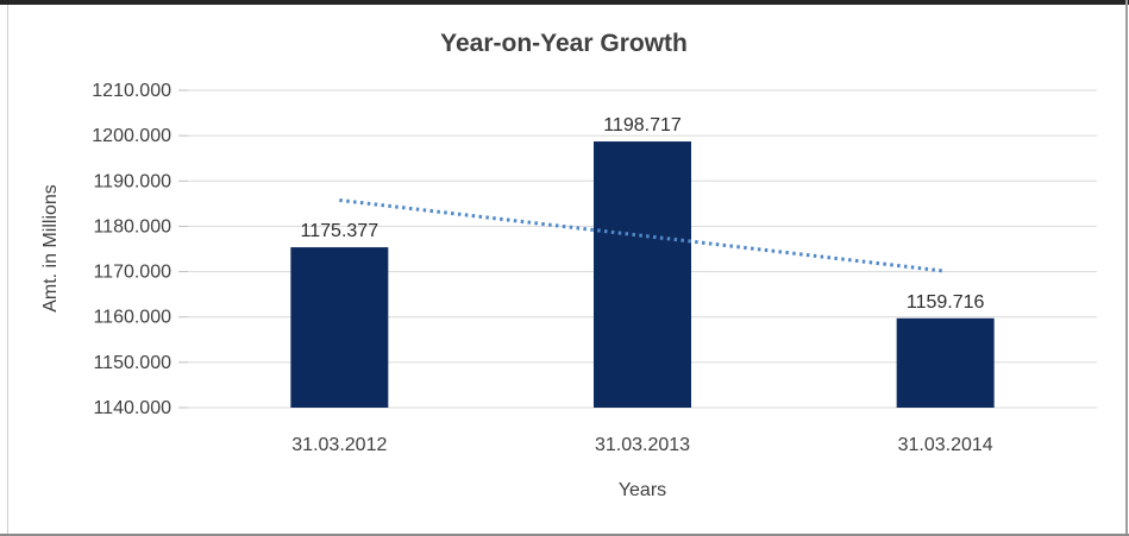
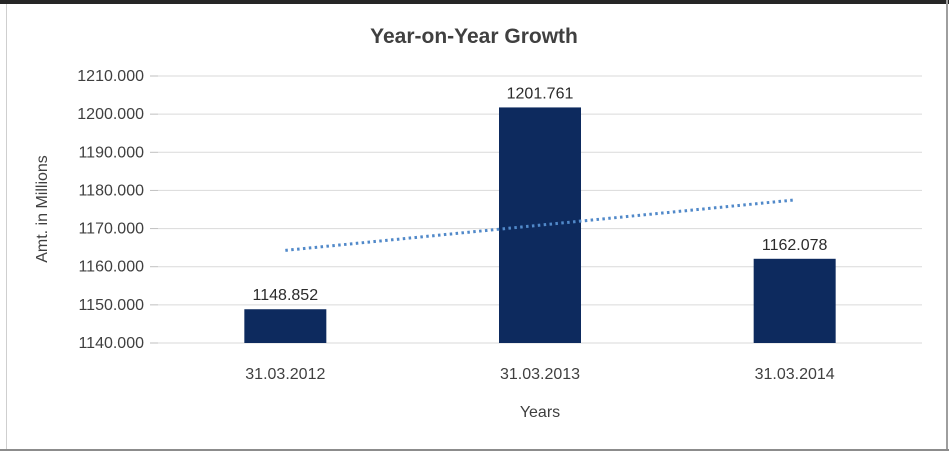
31.03.2012: 1175.377 -> 1148.852
31.03.2013: 1198.717 -> 1201.761
31.03.2014: 1159.716 -> 1162.078
